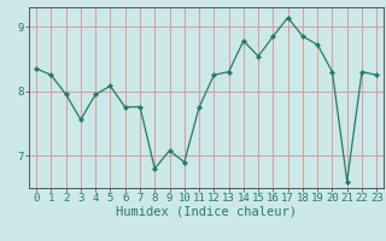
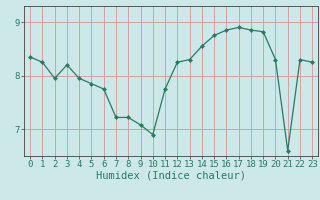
3: 7.56 -> 8.20
5: 8.08 -> 7.85
7: 7.76 -> 7.22
8: 6.80 -> 7.22
14: 8.78 -> 8.55
15: 8.54 -> 8.75
17: 9.14 -> 8.90
19: 8.72 -> 8.82
